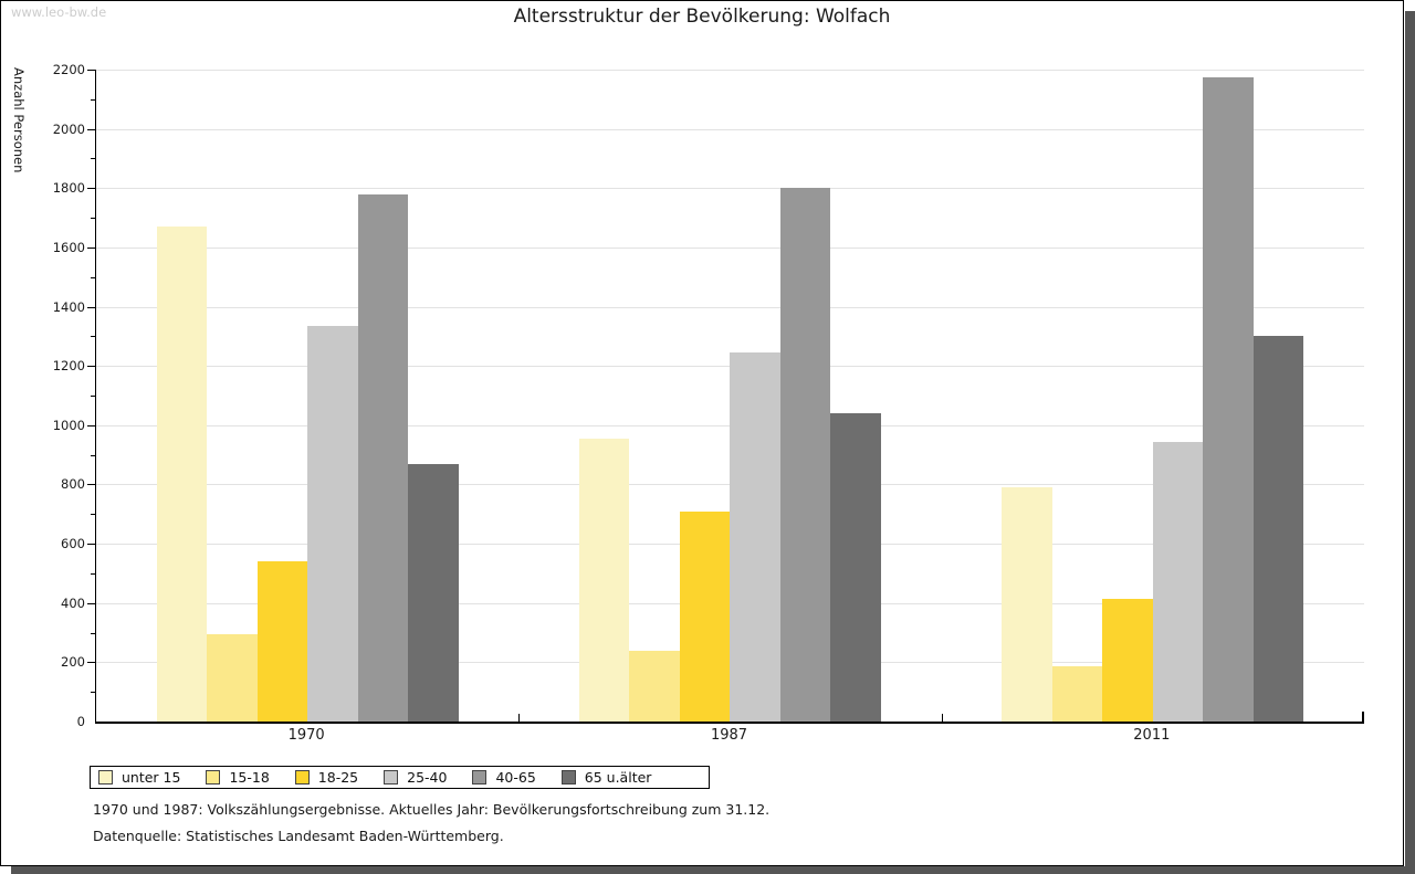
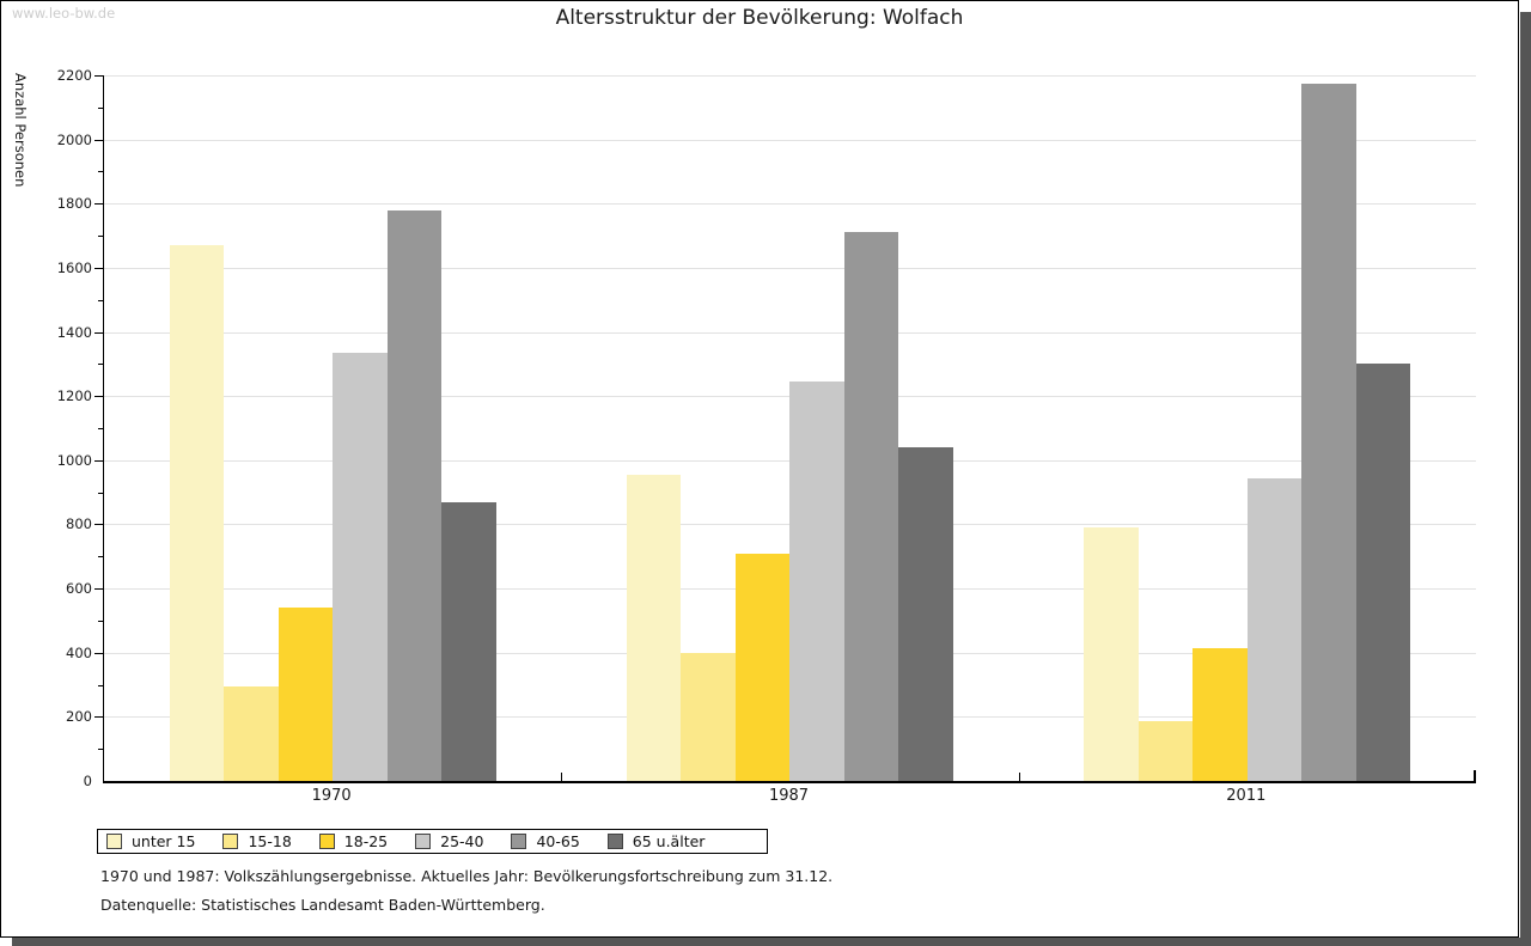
15-18/1987: 240 -> 400
40-65/1987: 1800 -> 1710
